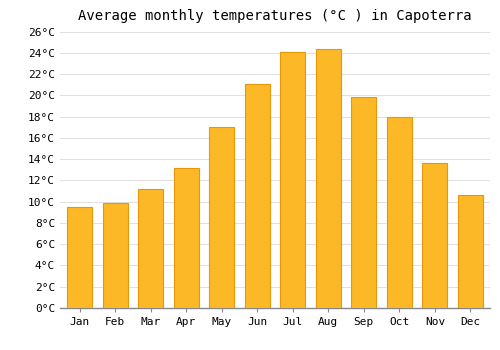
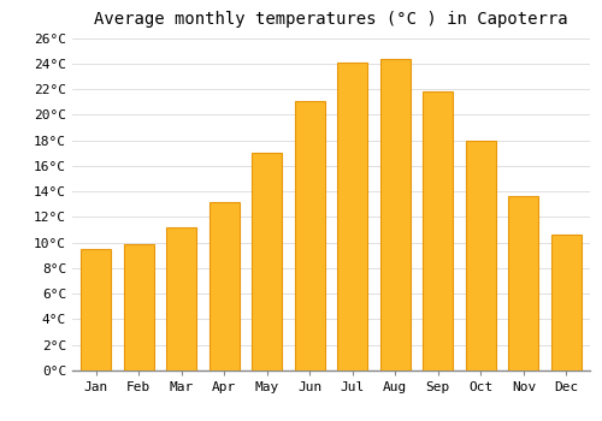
Sep: 19.8°C -> 21.8°C
